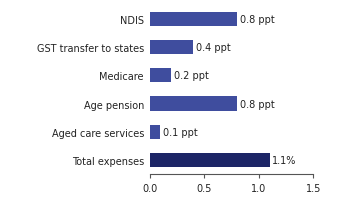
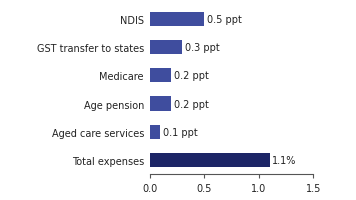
NDIS: 0.8 -> 0.5
GST transfer to states: 0.4 -> 0.3
Age pension: 0.8 -> 0.2
